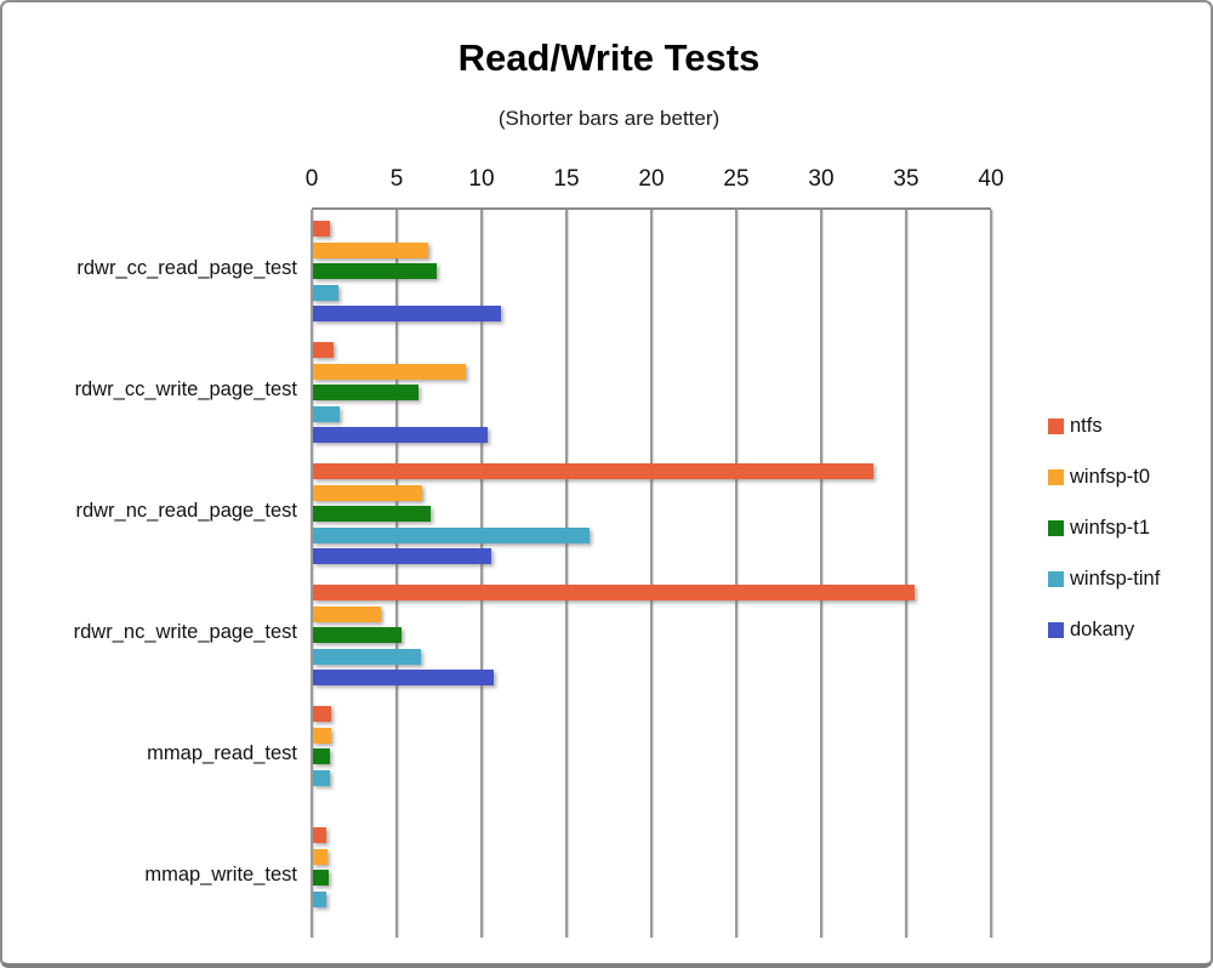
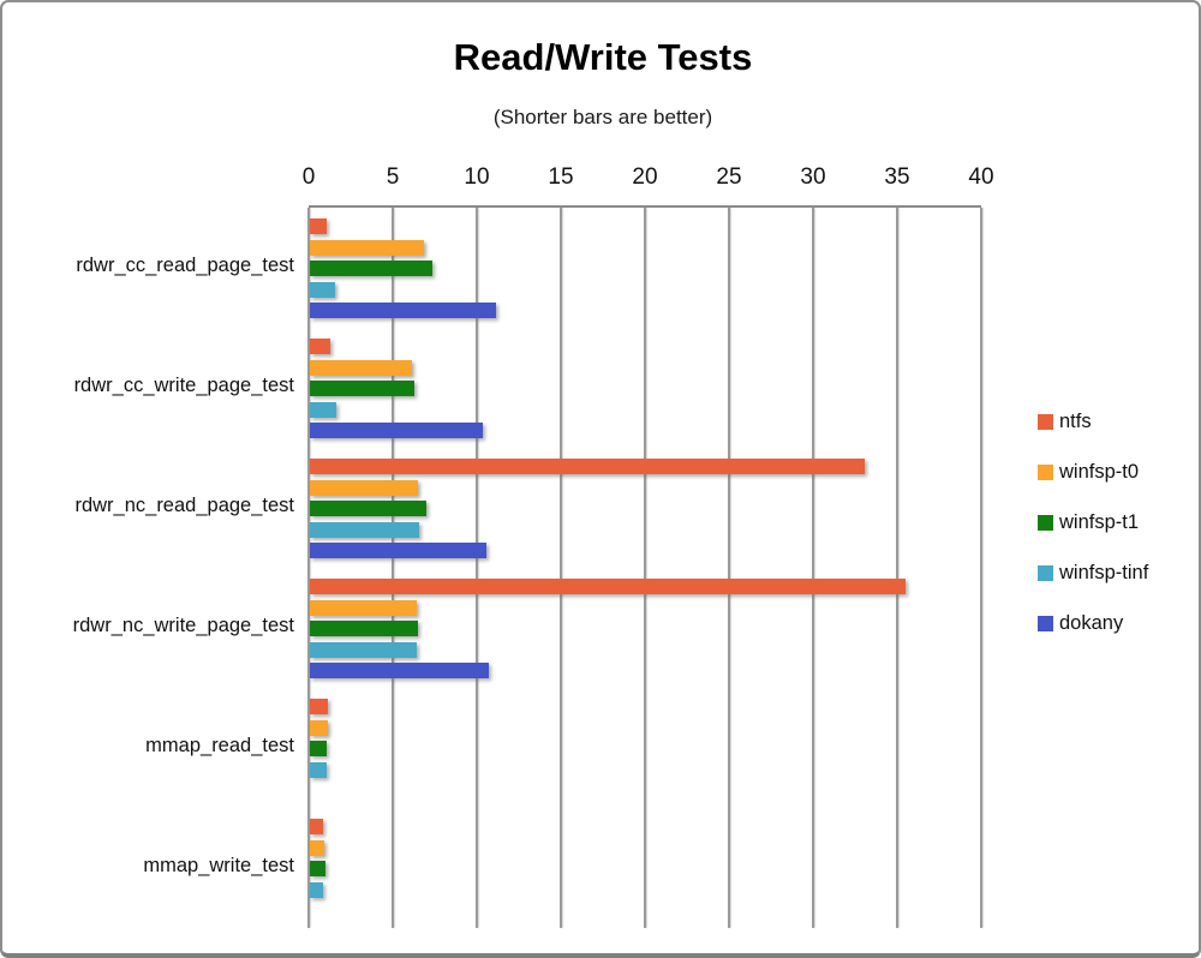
winfsp-t0/rdwr_cc_write_page_test: 9.0 -> 6.1
winfsp-tinf/rdwr_nc_read_page_test: 16.3 -> 6.5
winfsp-t0/rdwr_nc_write_page_test: 4.0 -> 6.3
winfsp-t1/rdwr_nc_write_page_test: 5.2 -> 6.4
